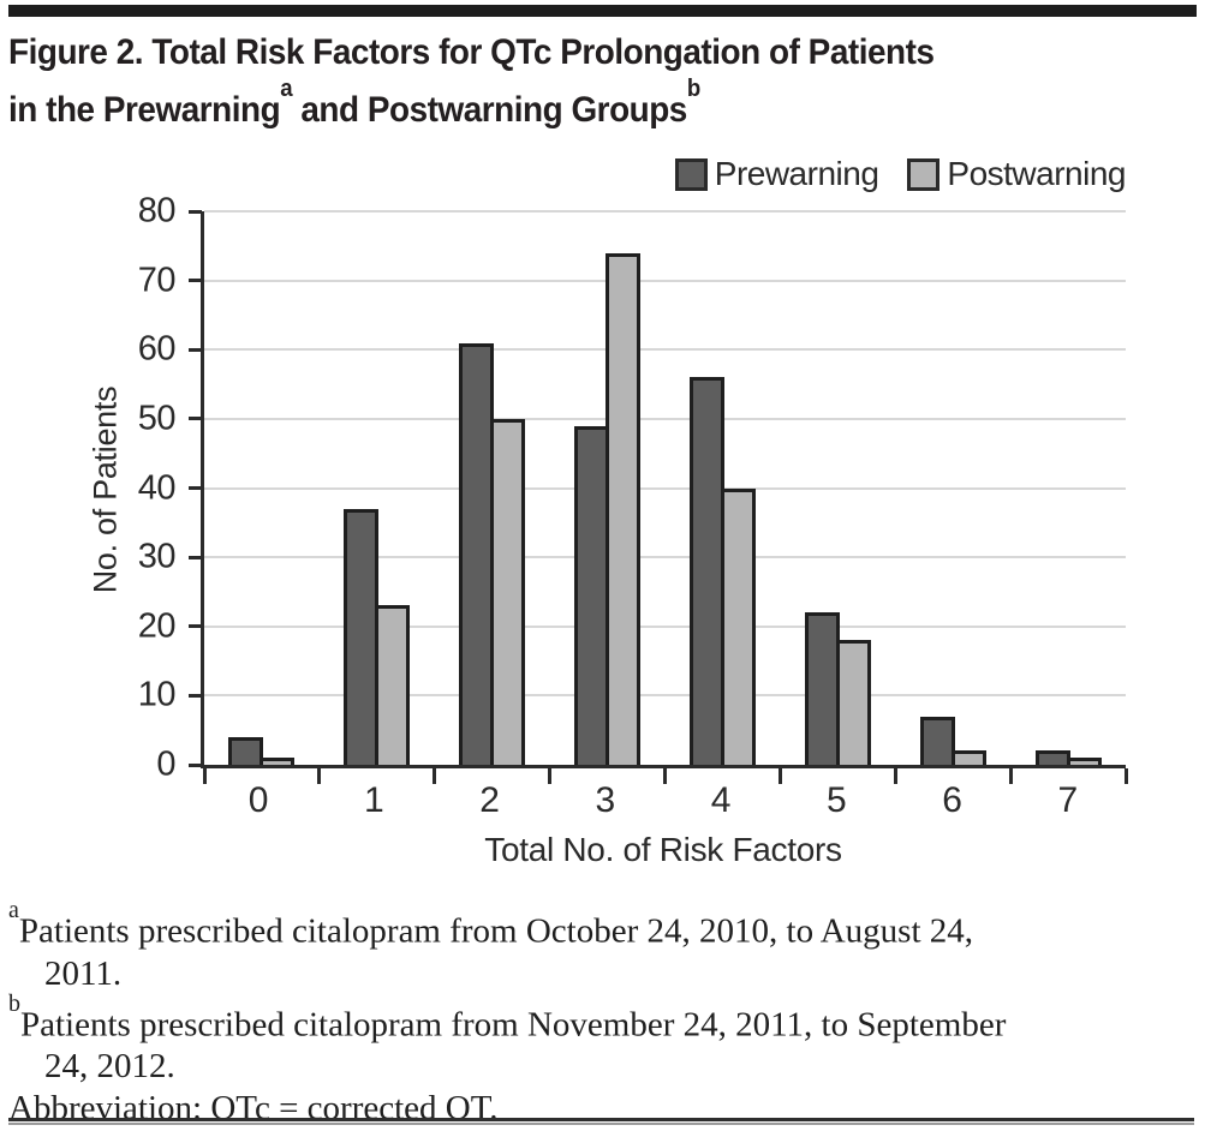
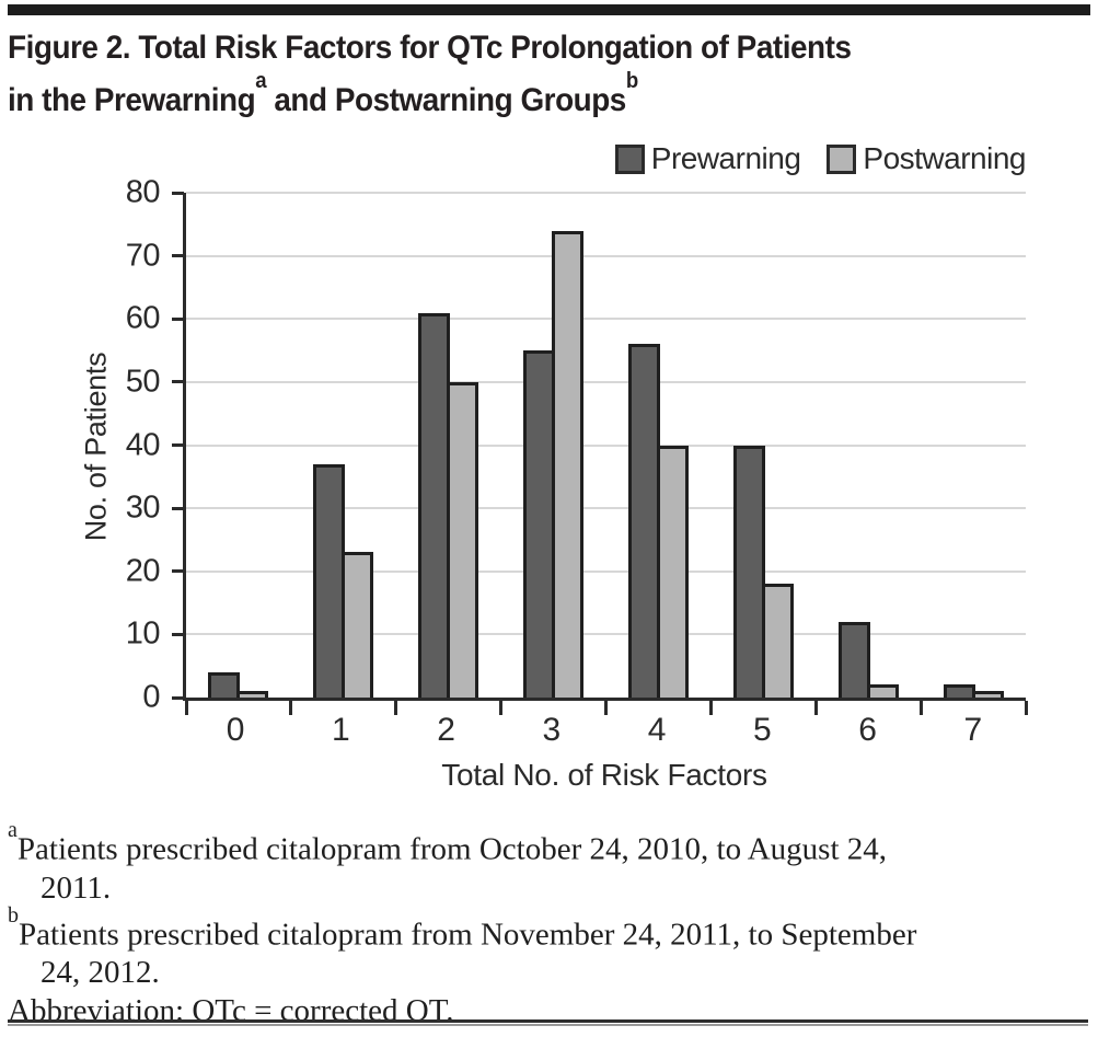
Prewarning/3: 49 -> 55
Prewarning/5: 22 -> 40
Prewarning/6: 7 -> 12
